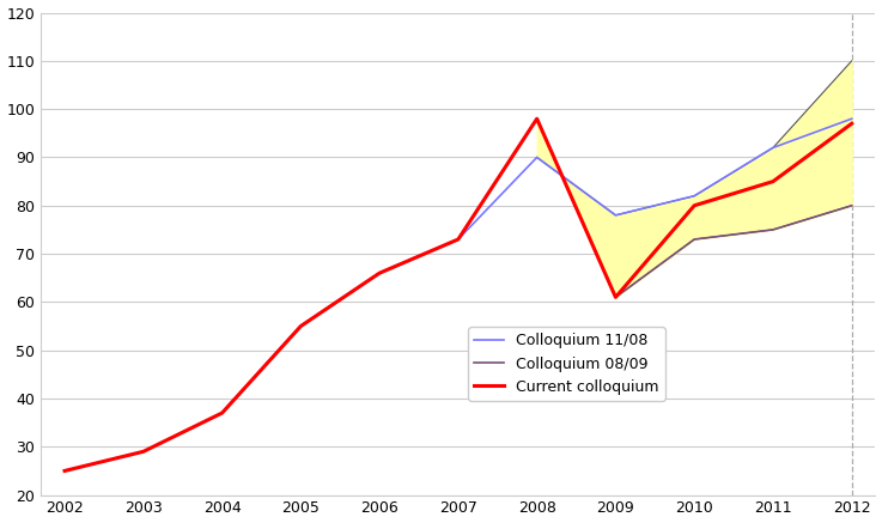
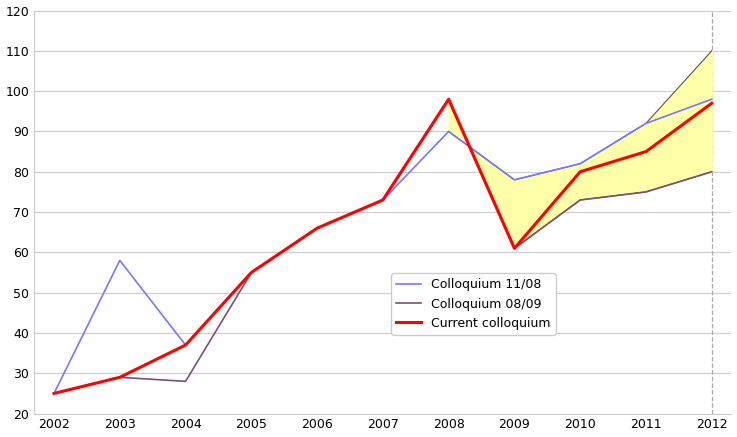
Colloquium 11/08/2003: 29 -> 58
Colloquium 08/09/2004: 37 -> 28
